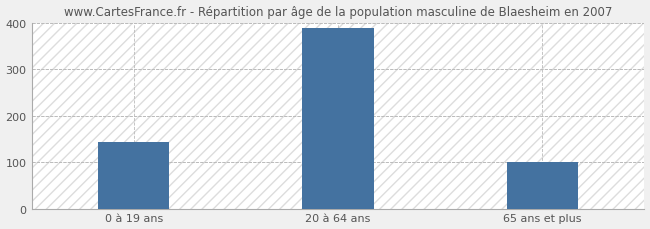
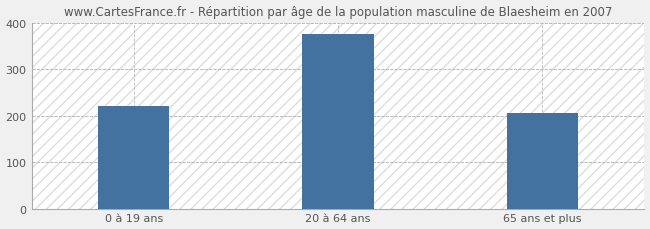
0 à 19 ans: 143 -> 220
20 à 64 ans: 390 -> 375
65 ans et plus: 100 -> 205
